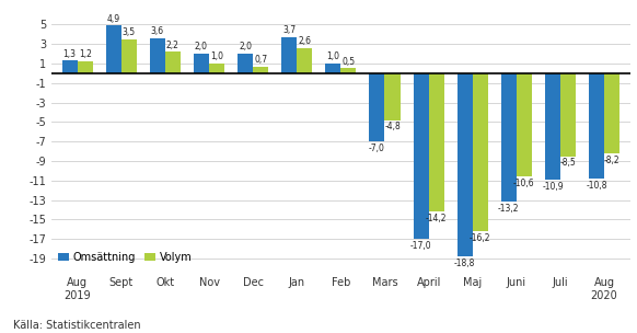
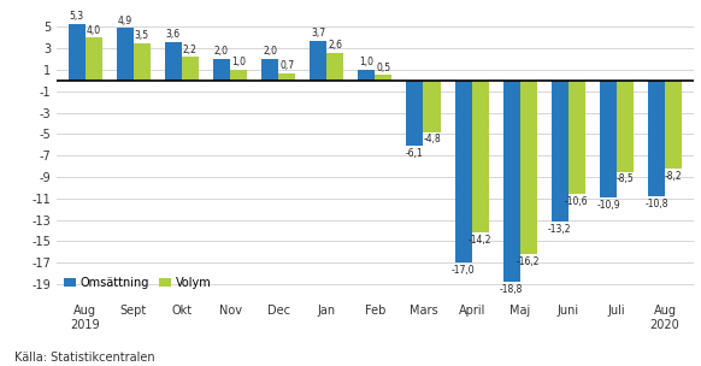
Omsättning/Aug 2019: 1,3 -> 5,3
Volym/Aug 2019: 1,2 -> 4,0
Omsättning/Mars: -7,0 -> -6,1
